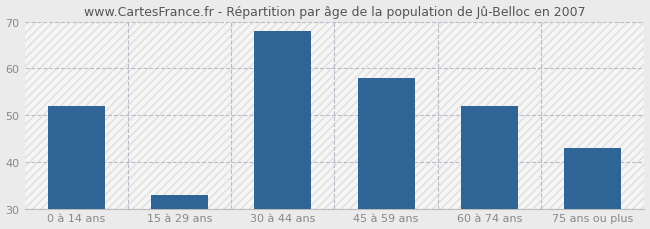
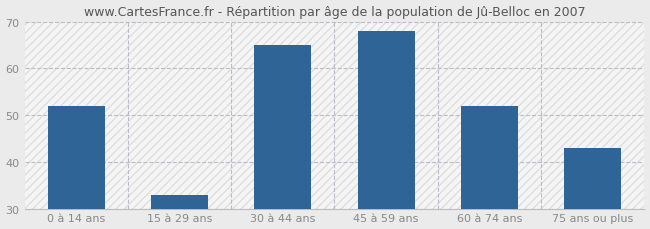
30 à 44 ans: 68 -> 65
45 à 59 ans: 58 -> 68
